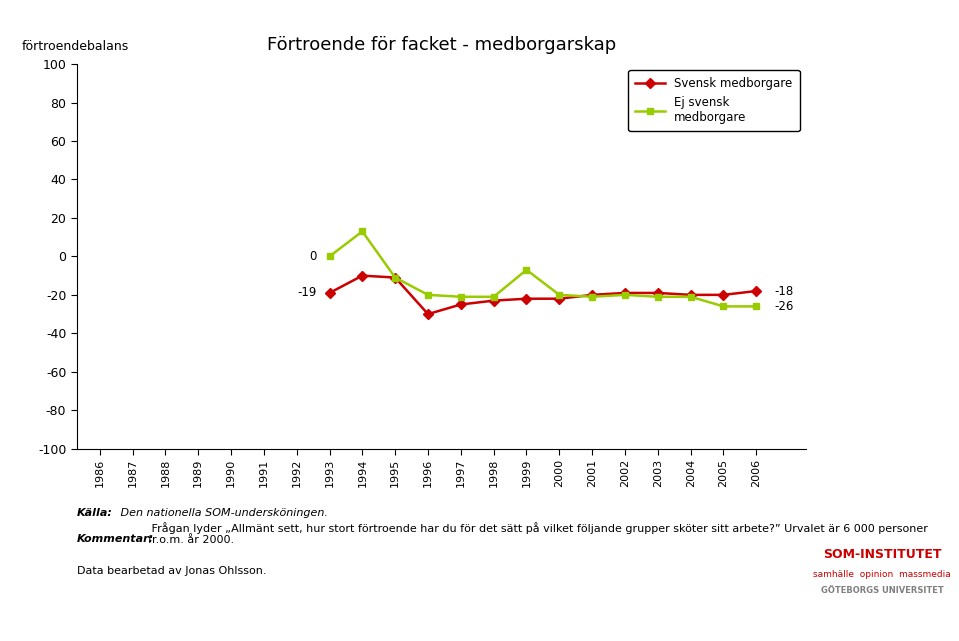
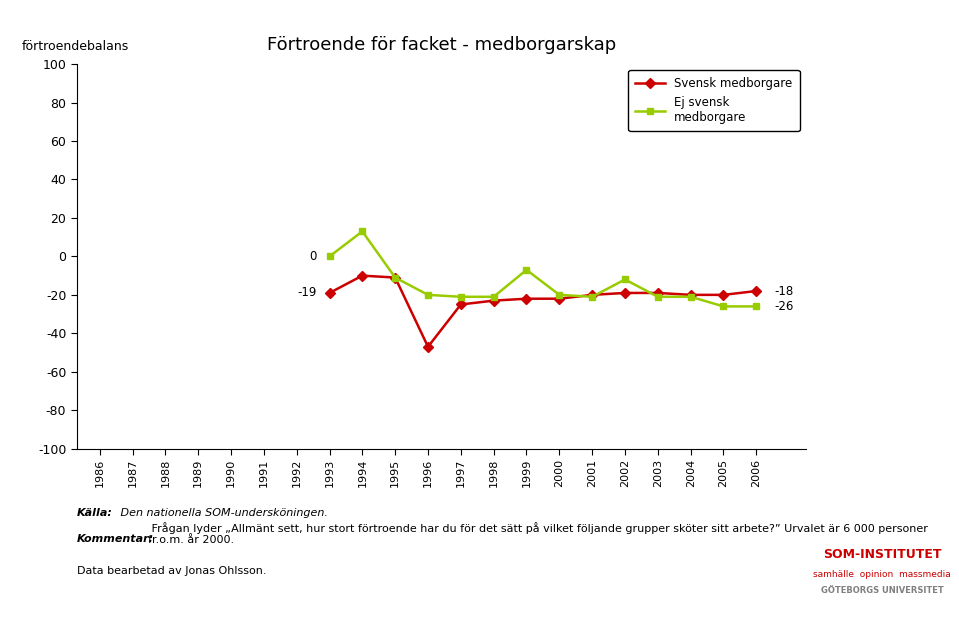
Svensk medborgare/1996: -30 -> -47
Ej svensk medborgare/2002: -20 -> -12
